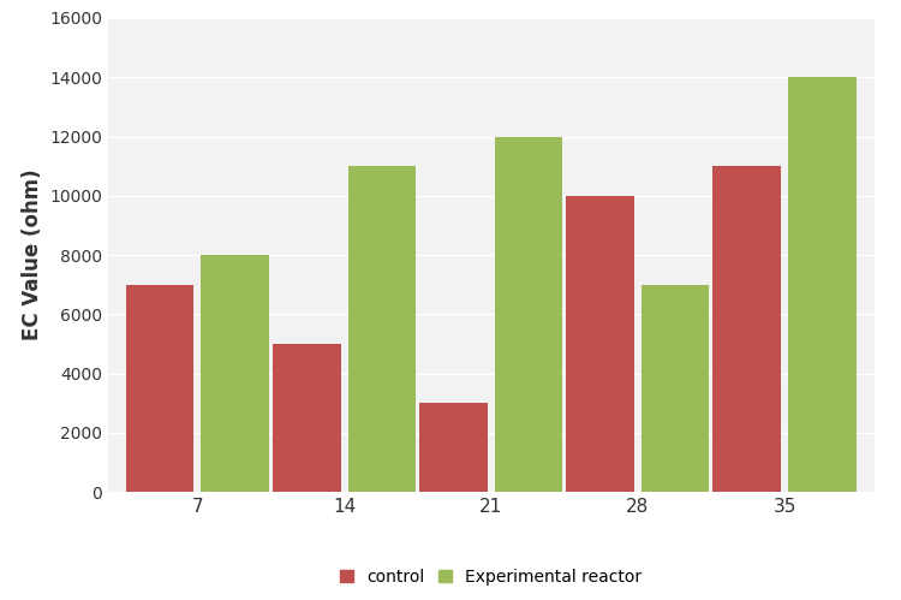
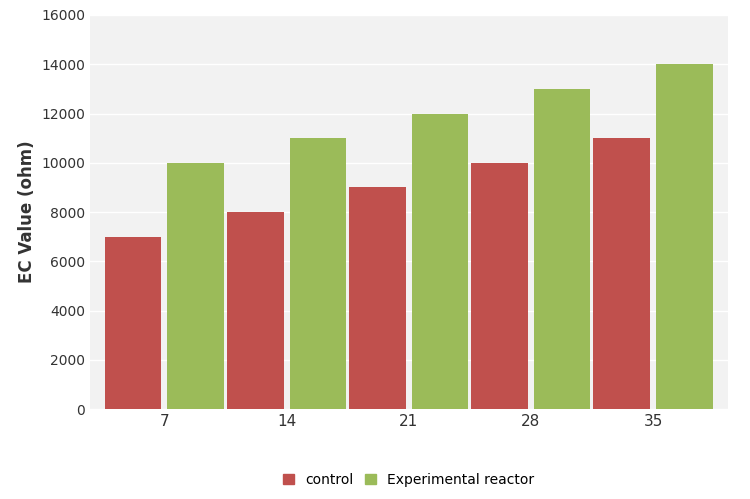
Experimental reactor/7: 8000 -> 10000
control/14: 5000 -> 8000
control/21: 3000 -> 9000
Experimental reactor/28: 7000 -> 13000
